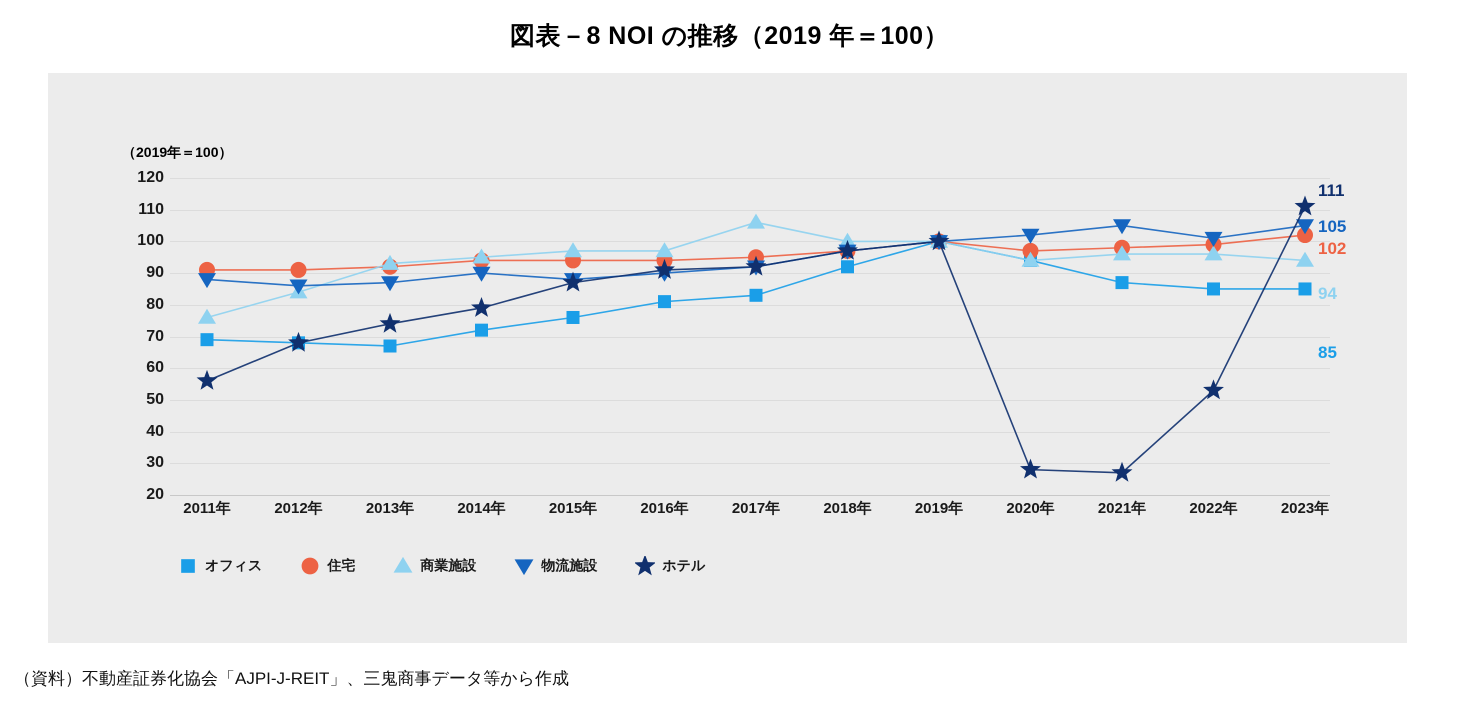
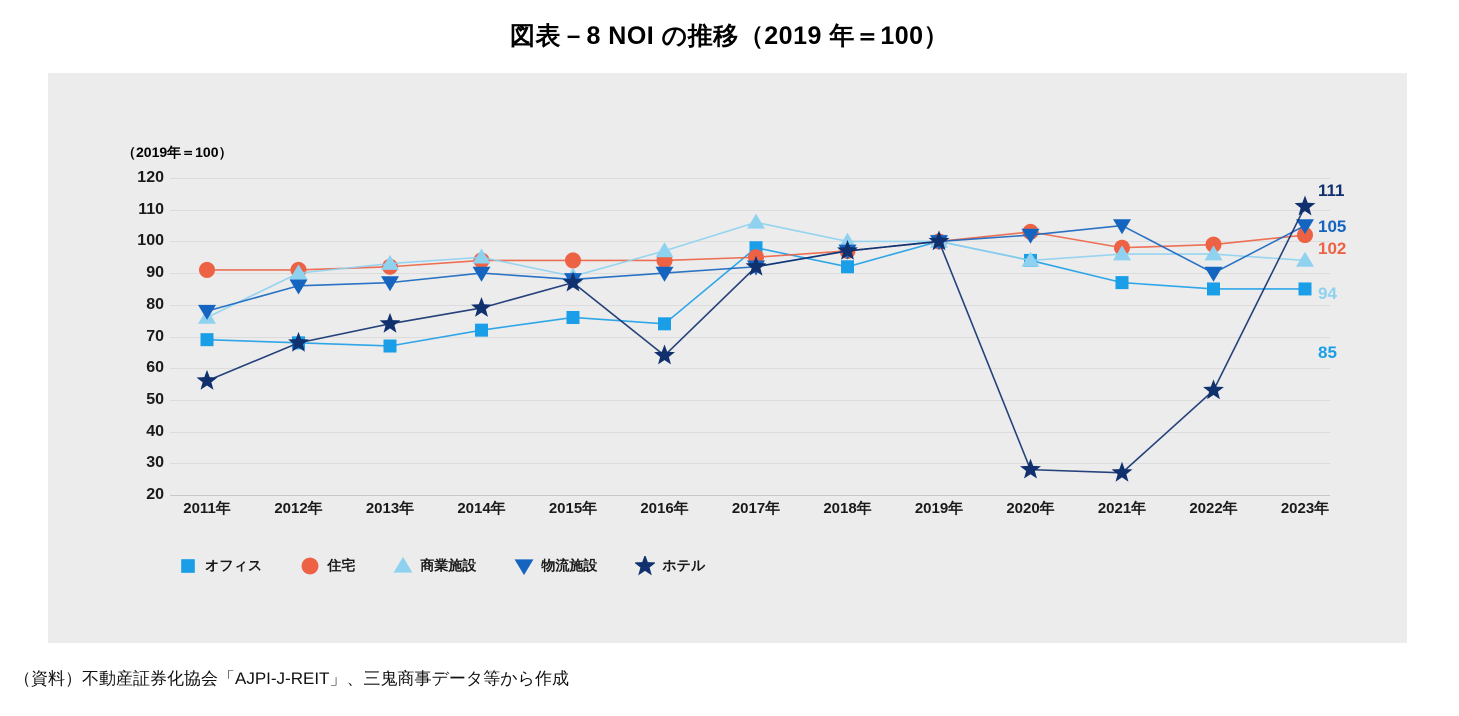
物流施設/2011年: 88 -> 78
商業施設/2012年: 84 -> 90
商業施設/2015年: 97 -> 89
オフィス/2016年: 81 -> 74
ホテル/2016年: 91 -> 64
オフィス/2017年: 83 -> 98
住宅/2020年: 97 -> 103
物流施設/2022年: 101 -> 90
